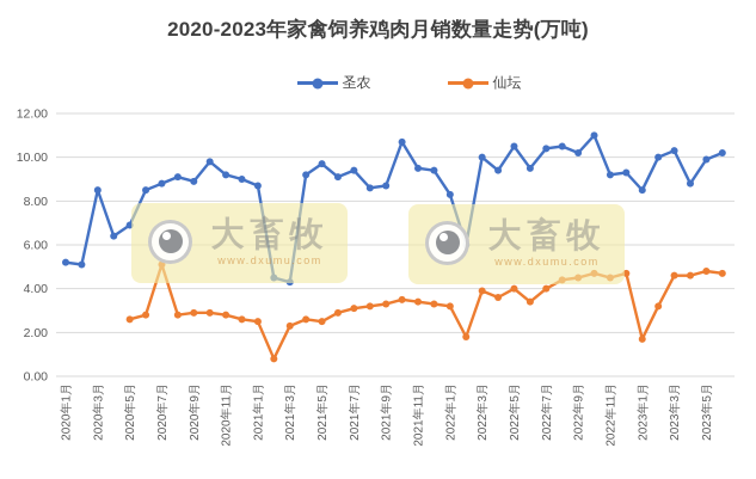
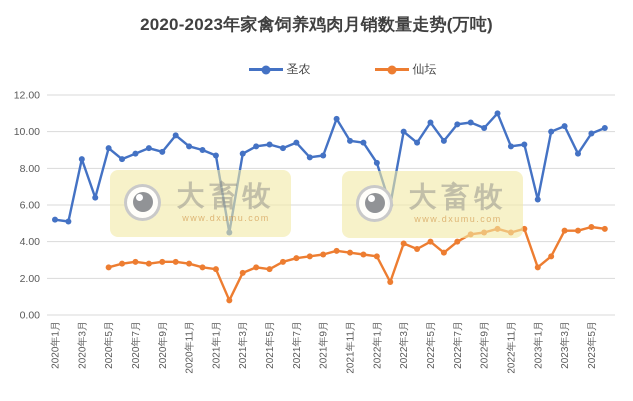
圣农/2020年5月: 6.9 -> 9.1
仙坛/2020年7月: 5.1 -> 2.9
圣农/2021年3月: 4.3 -> 8.8
圣农/2021年5月: 9.7 -> 9.3
圣农/2023年1月: 8.5 -> 6.3
仙坛/2023年1月: 1.7 -> 2.6
